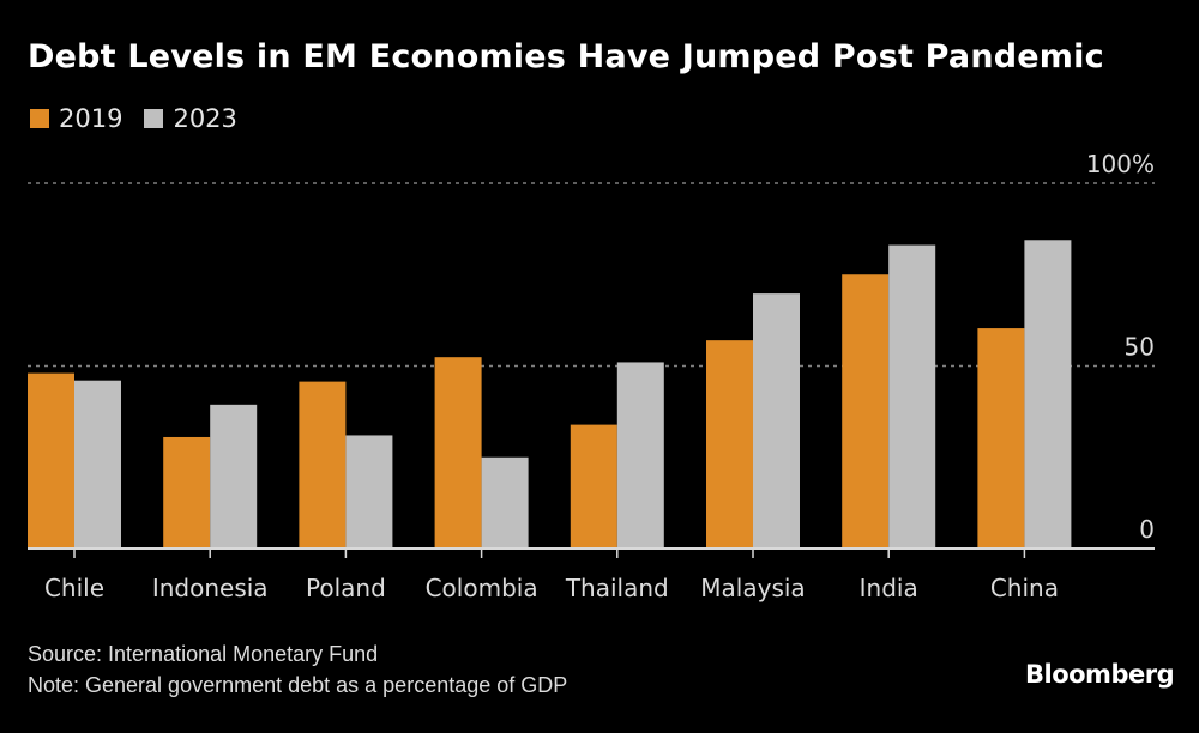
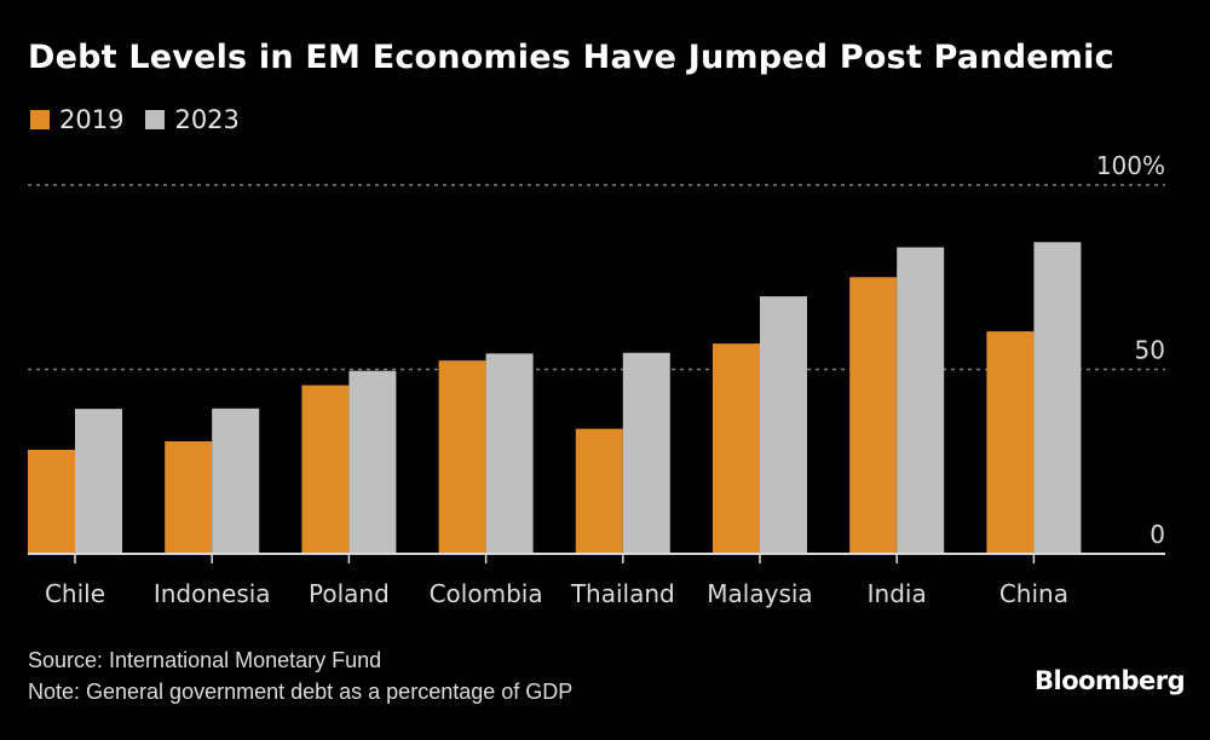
2019/Chile: 48% -> 28%
2023/Chile: 46% -> 39%
2023/Poland: 31% -> 50%
2023/Colombia: 25% -> 54%
2023/Thailand: 51% -> 54%
